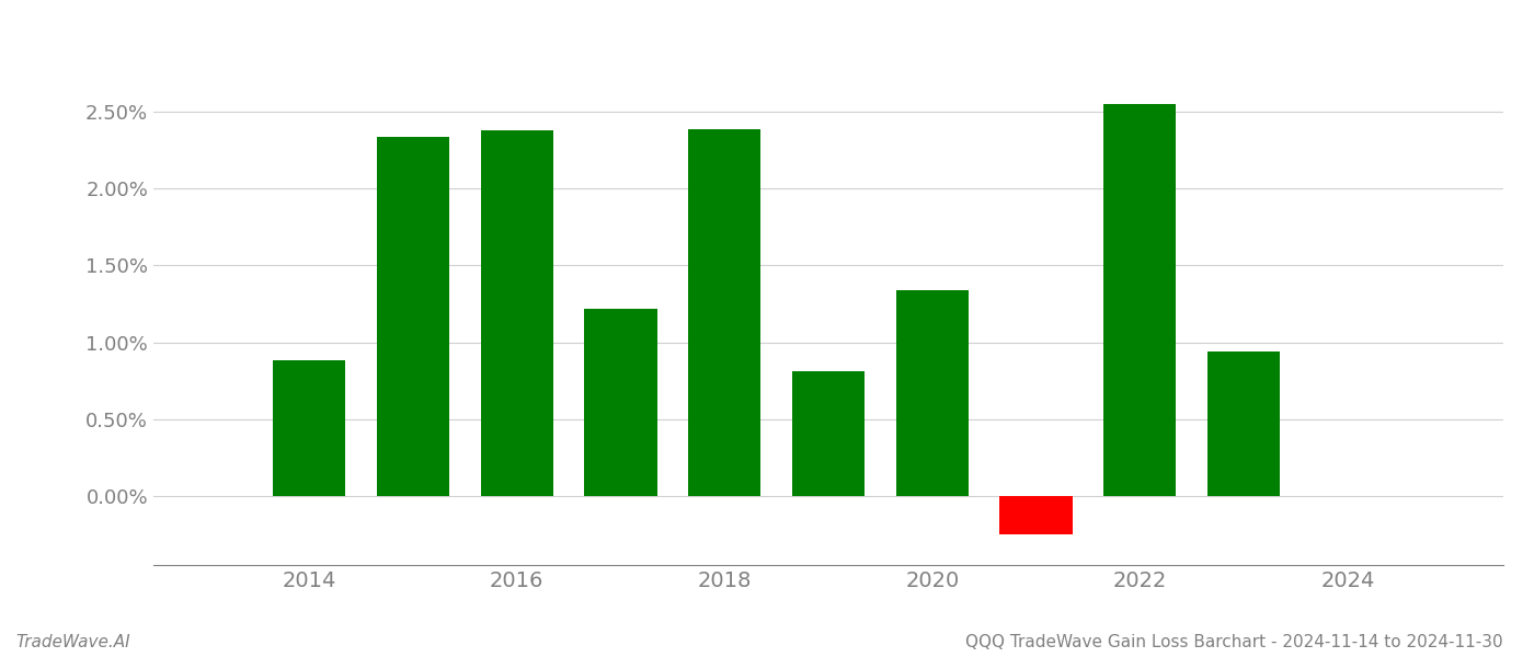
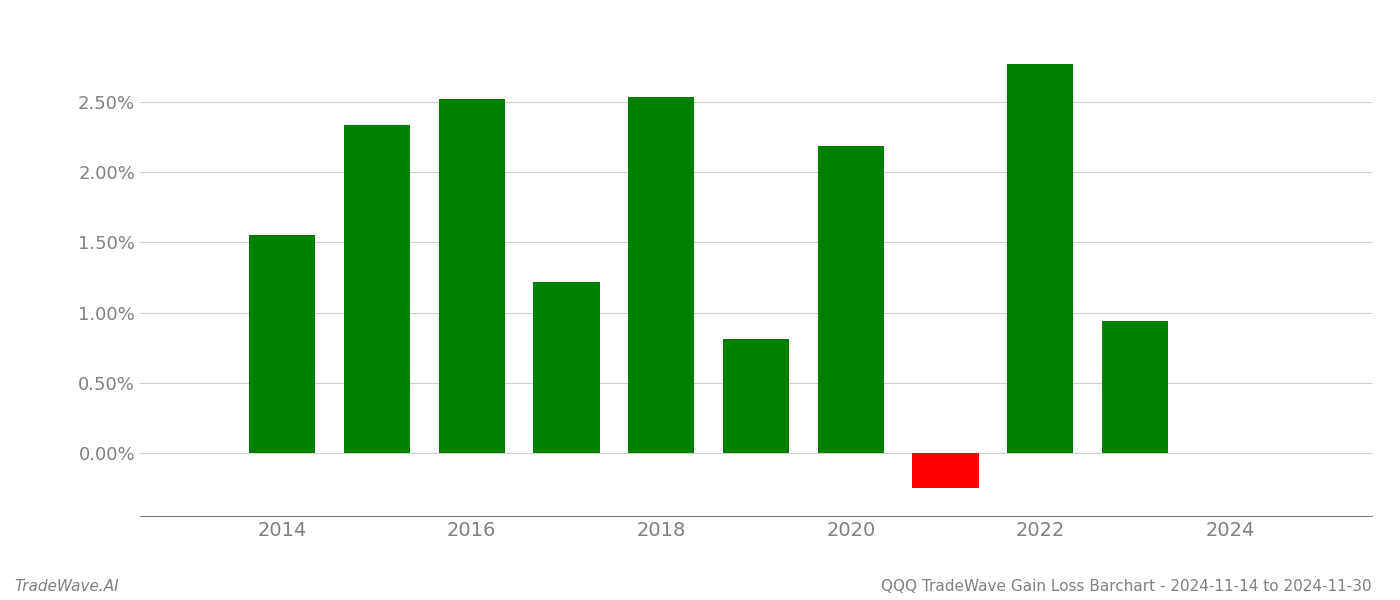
2014: 0.88% -> 1.55%
2016: 2.38% -> 2.52%
2018: 2.39% -> 2.54%
2020: 1.34% -> 2.19%
2022: 2.55% -> 2.77%
